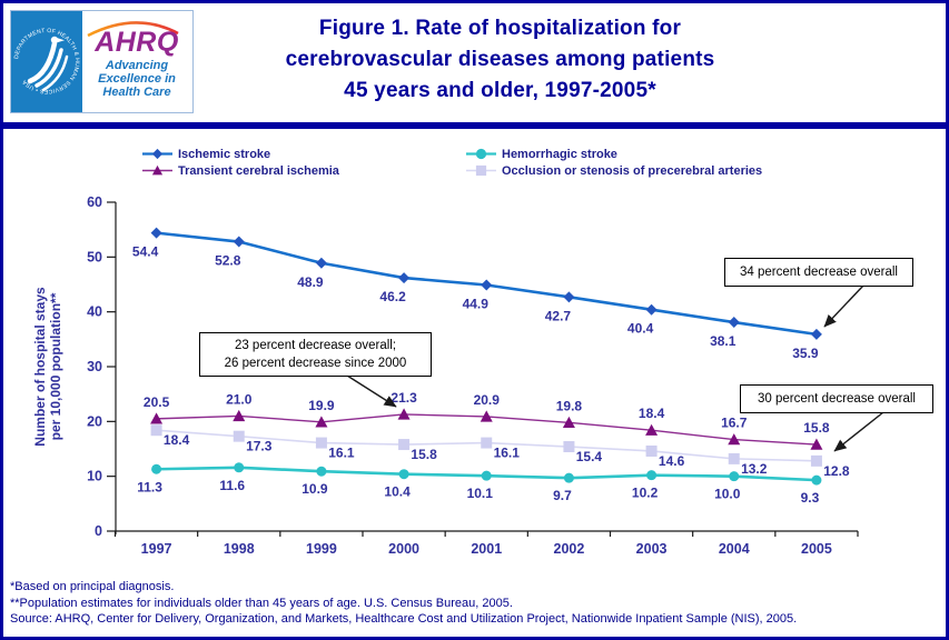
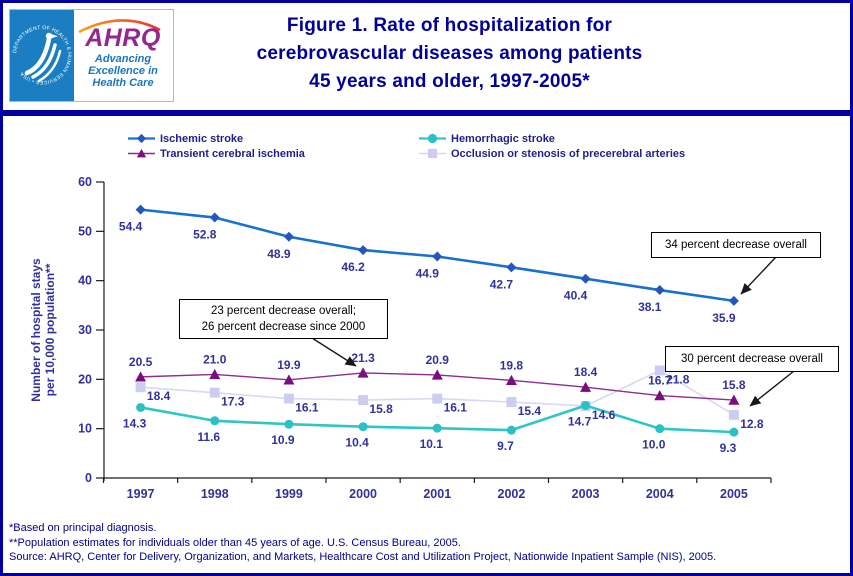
Hemorrhagic stroke/1997: 11.3 -> 14.3
Hemorrhagic stroke/2003: 10.2 -> 14.7
Occlusion or stenosis of precerebral arteries/2004: 13.2 -> 21.8
